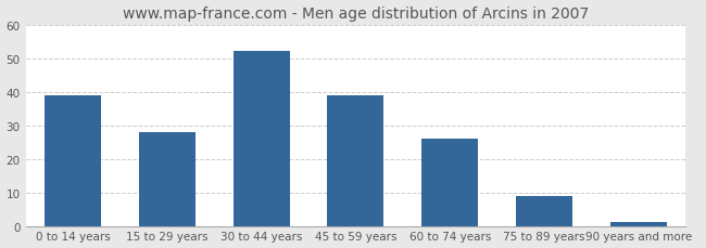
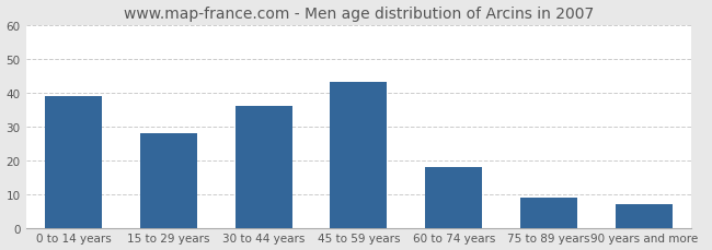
30 to 44 years: 52 -> 36
45 to 59 years: 39 -> 43
60 to 74 years: 26 -> 18
90 years and more: 1 -> 7
